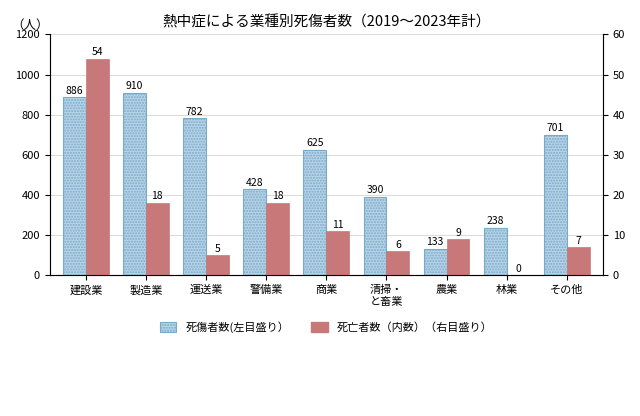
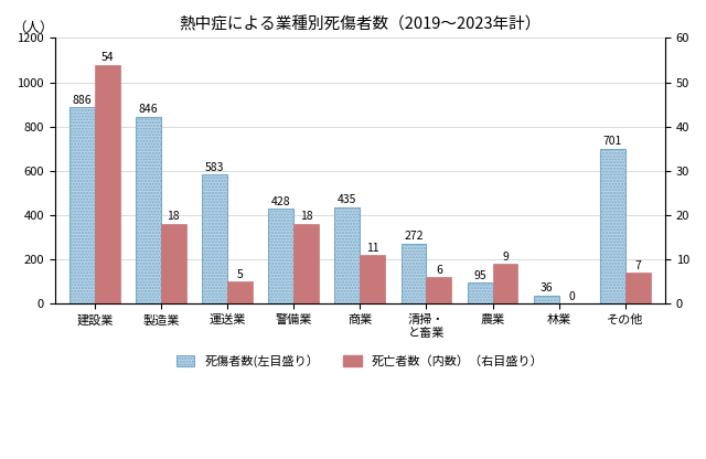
死傷者数(左目盛り）/製造業: 910 -> 846
死傷者数(左目盛り）/運送業: 782 -> 583
死傷者数(左目盛り）/商業: 625 -> 435
死傷者数(左目盛り）/清掃・ と畜業: 390 -> 272
死傷者数(左目盛り）/農業: 133 -> 95
死傷者数(左目盛り）/林業: 238 -> 36
